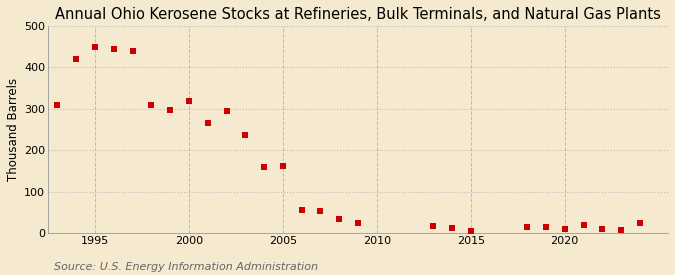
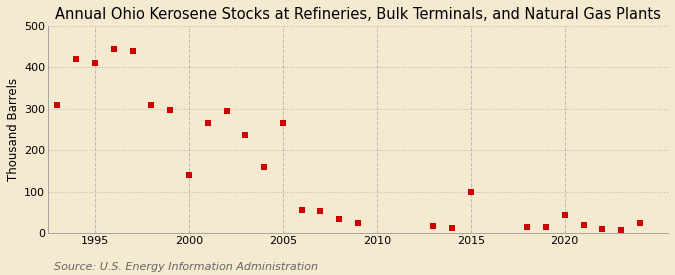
1995: 450 -> 410
2000: 318 -> 140
2005: 162 -> 265
2015: 5 -> 100
2020: 10 -> 45
